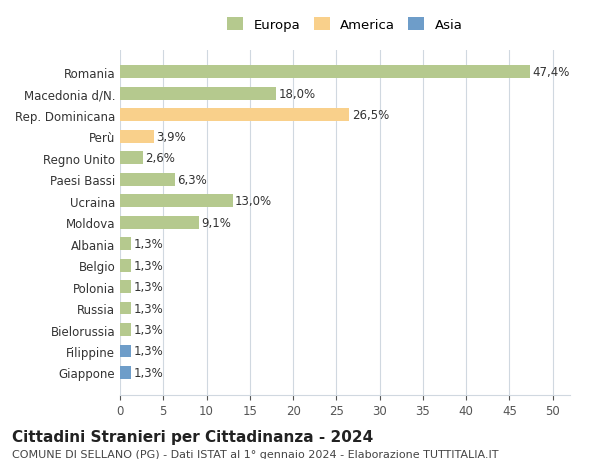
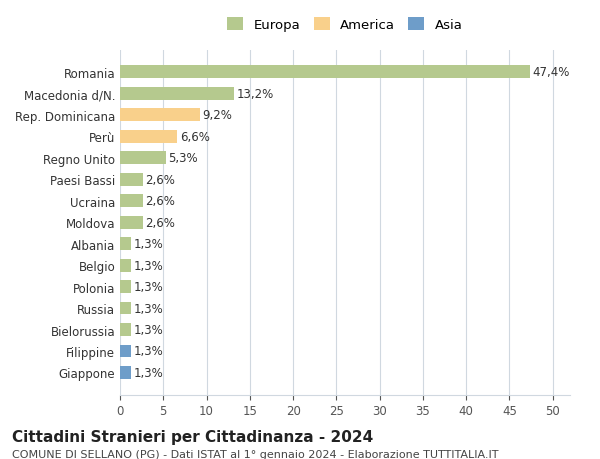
Macedonia d/N.: 18,0% -> 13,2%
Rep. Dominicana: 26,5% -> 9,2%
Perù: 3,9% -> 6,6%
Regno Unito: 2,6% -> 5,3%
Paesi Bassi: 6,3% -> 2,6%
Ucraina: 13,0% -> 2,6%
Moldova: 9,1% -> 2,6%
